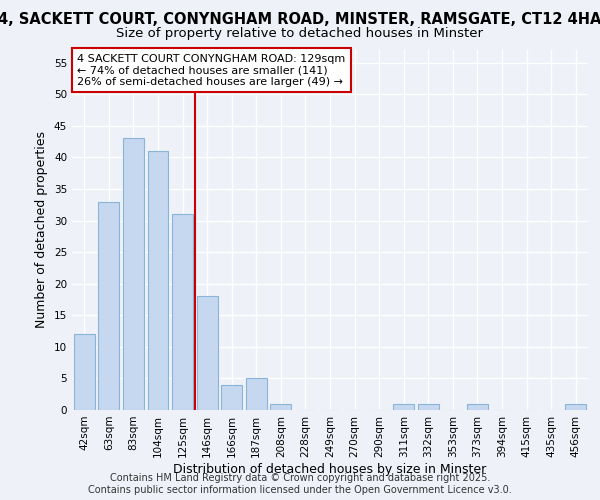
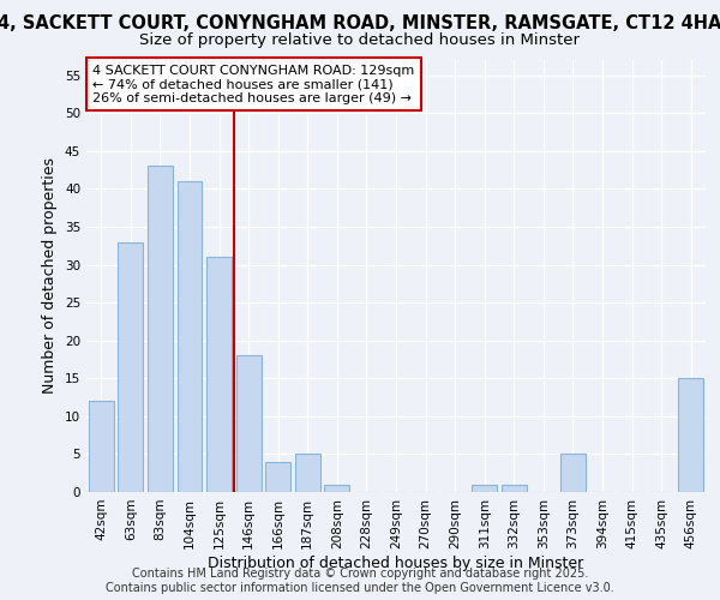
373sqm: 1 -> 5
456sqm: 1 -> 15
